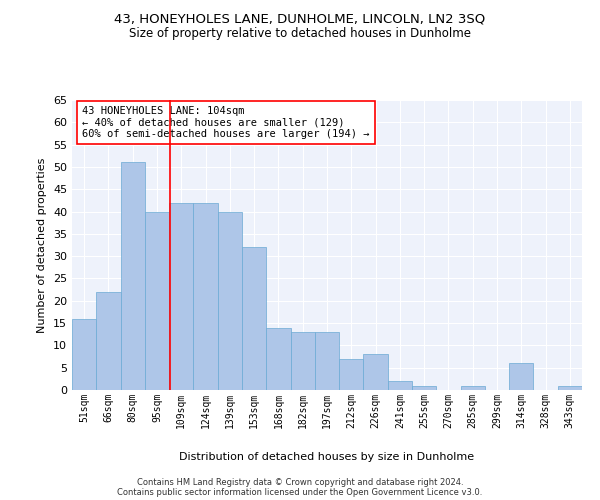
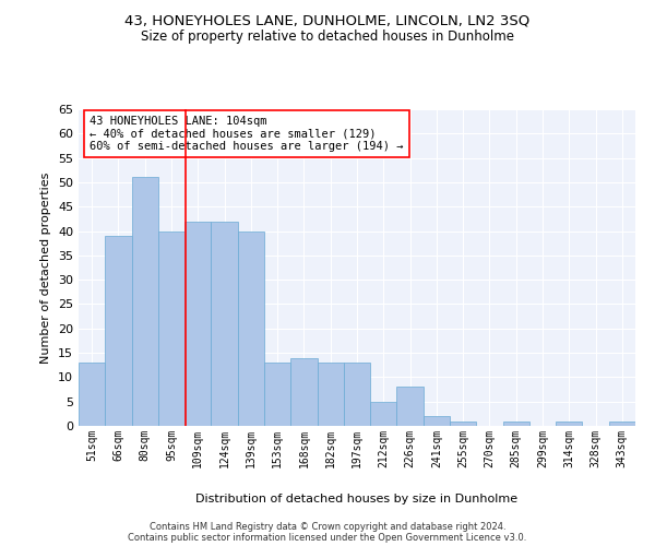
51sqm: 16 -> 13
66sqm: 22 -> 39
153sqm: 32 -> 13
212sqm: 7 -> 5
314sqm: 6 -> 1
